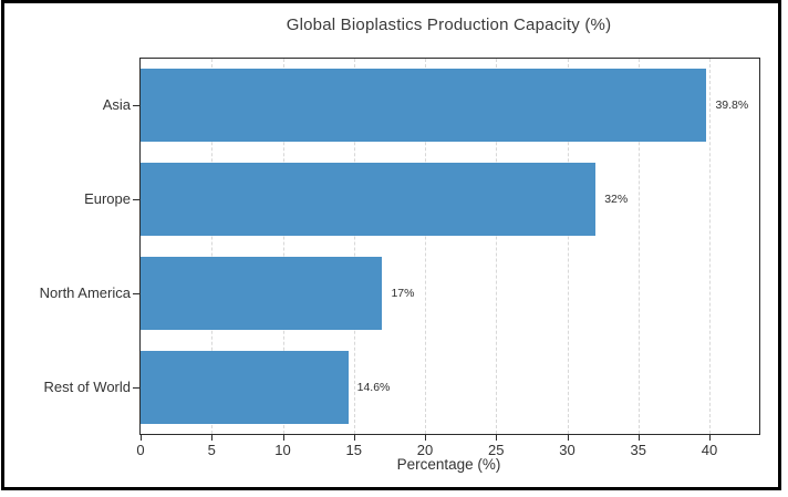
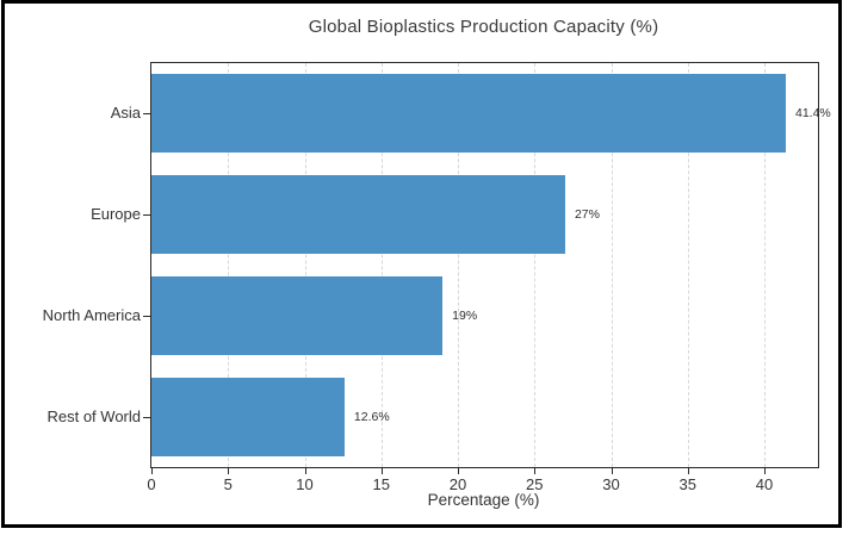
Asia: 39.8% -> 41.4%
Europe: 32% -> 27%
North America: 17% -> 19%
Rest of World: 14.6% -> 12.6%
